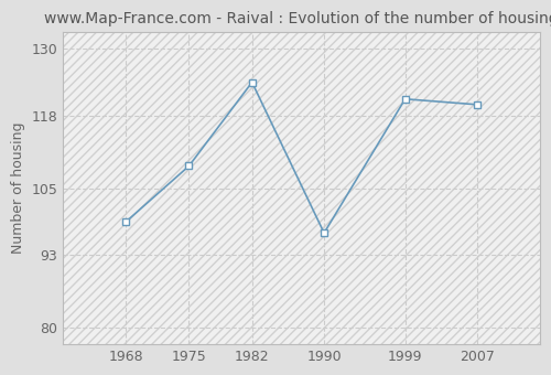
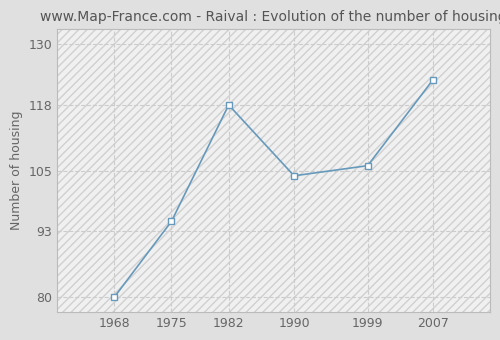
1968: 99 -> 80
1975: 109 -> 95
1982: 124 -> 118
1990: 97 -> 104
1999: 121 -> 106
2007: 120 -> 123
